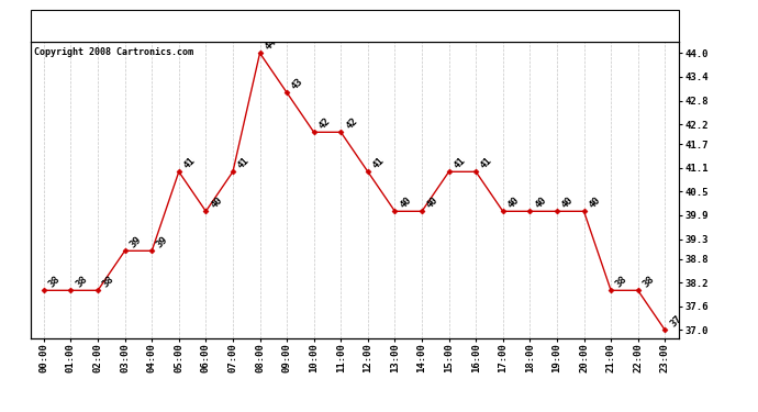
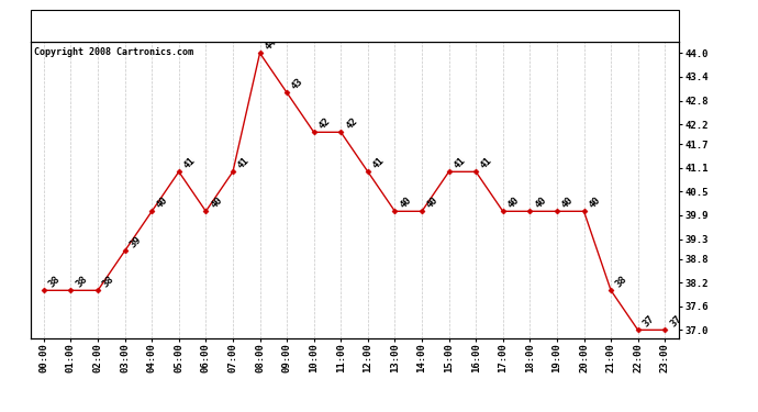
04:00: 39 -> 40
22:00: 38 -> 37
